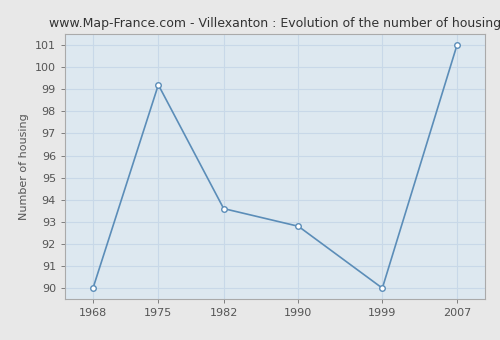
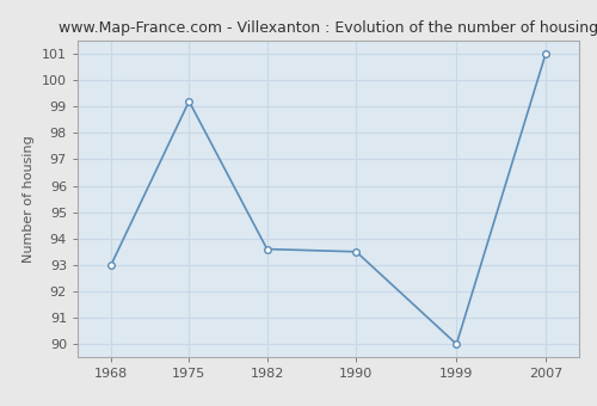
1968: 90.0 -> 93.0
1990: 92.8 -> 93.5
